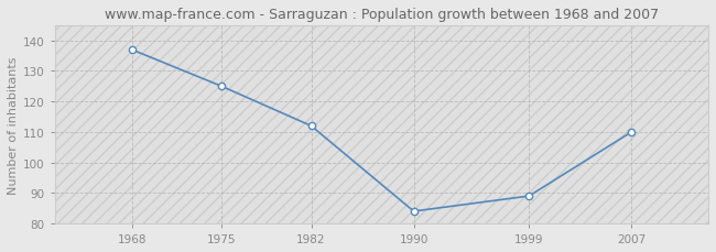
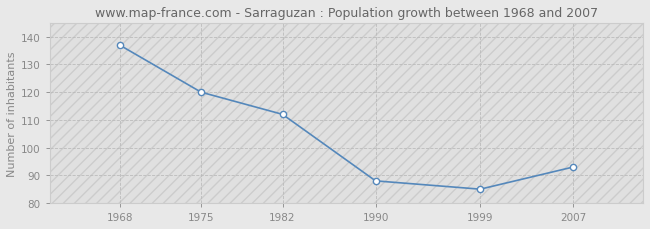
1975: 125 -> 120
1990: 84 -> 88
1999: 89 -> 85
2007: 110 -> 93
